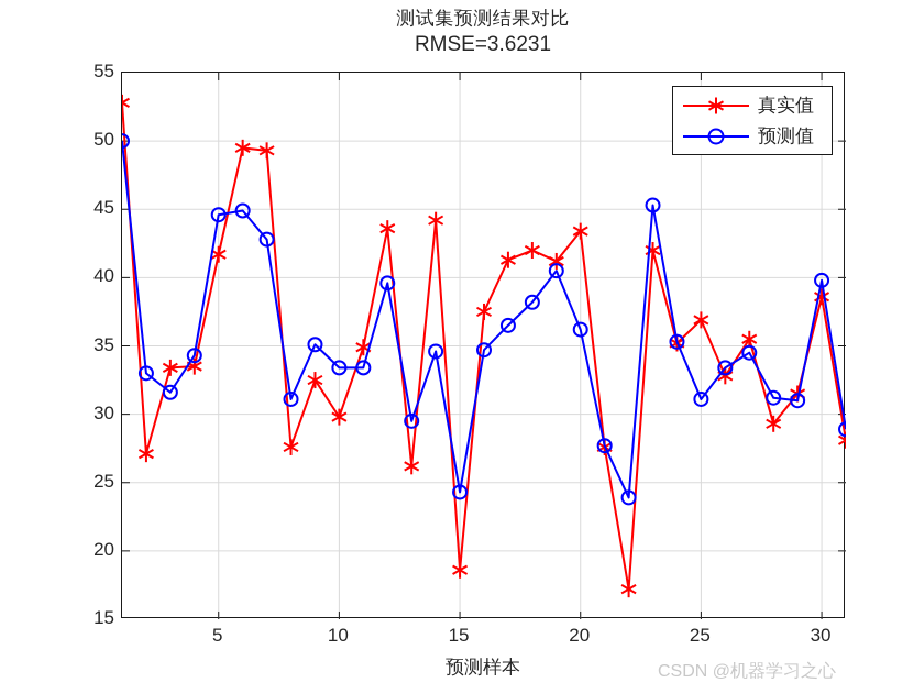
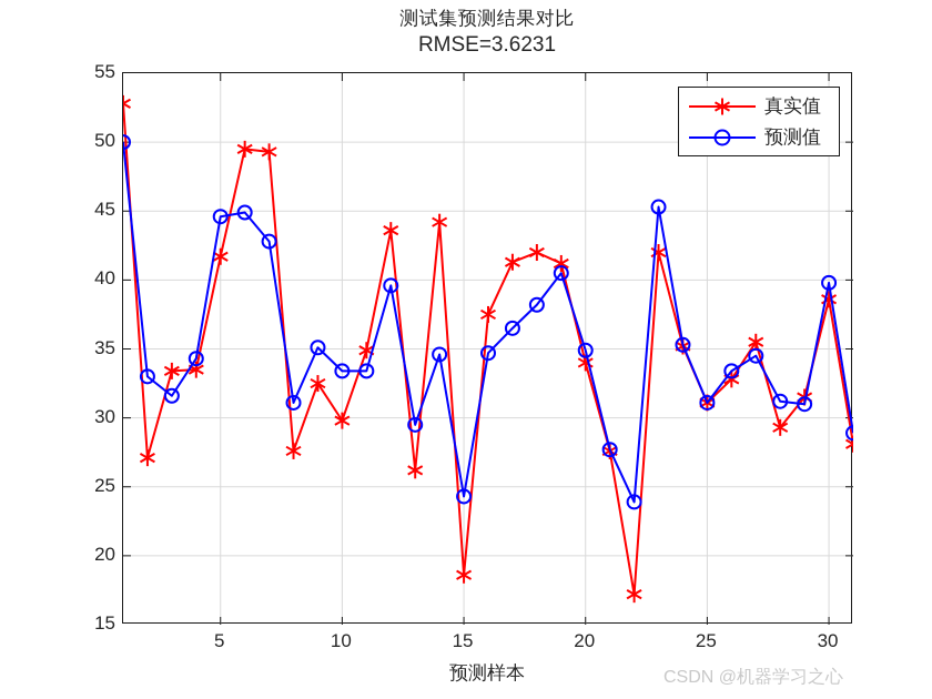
真实值/20: 43.4 -> 34.0
预测值/20: 36.2 -> 34.9
真实值/25: 36.9 -> 31.1
